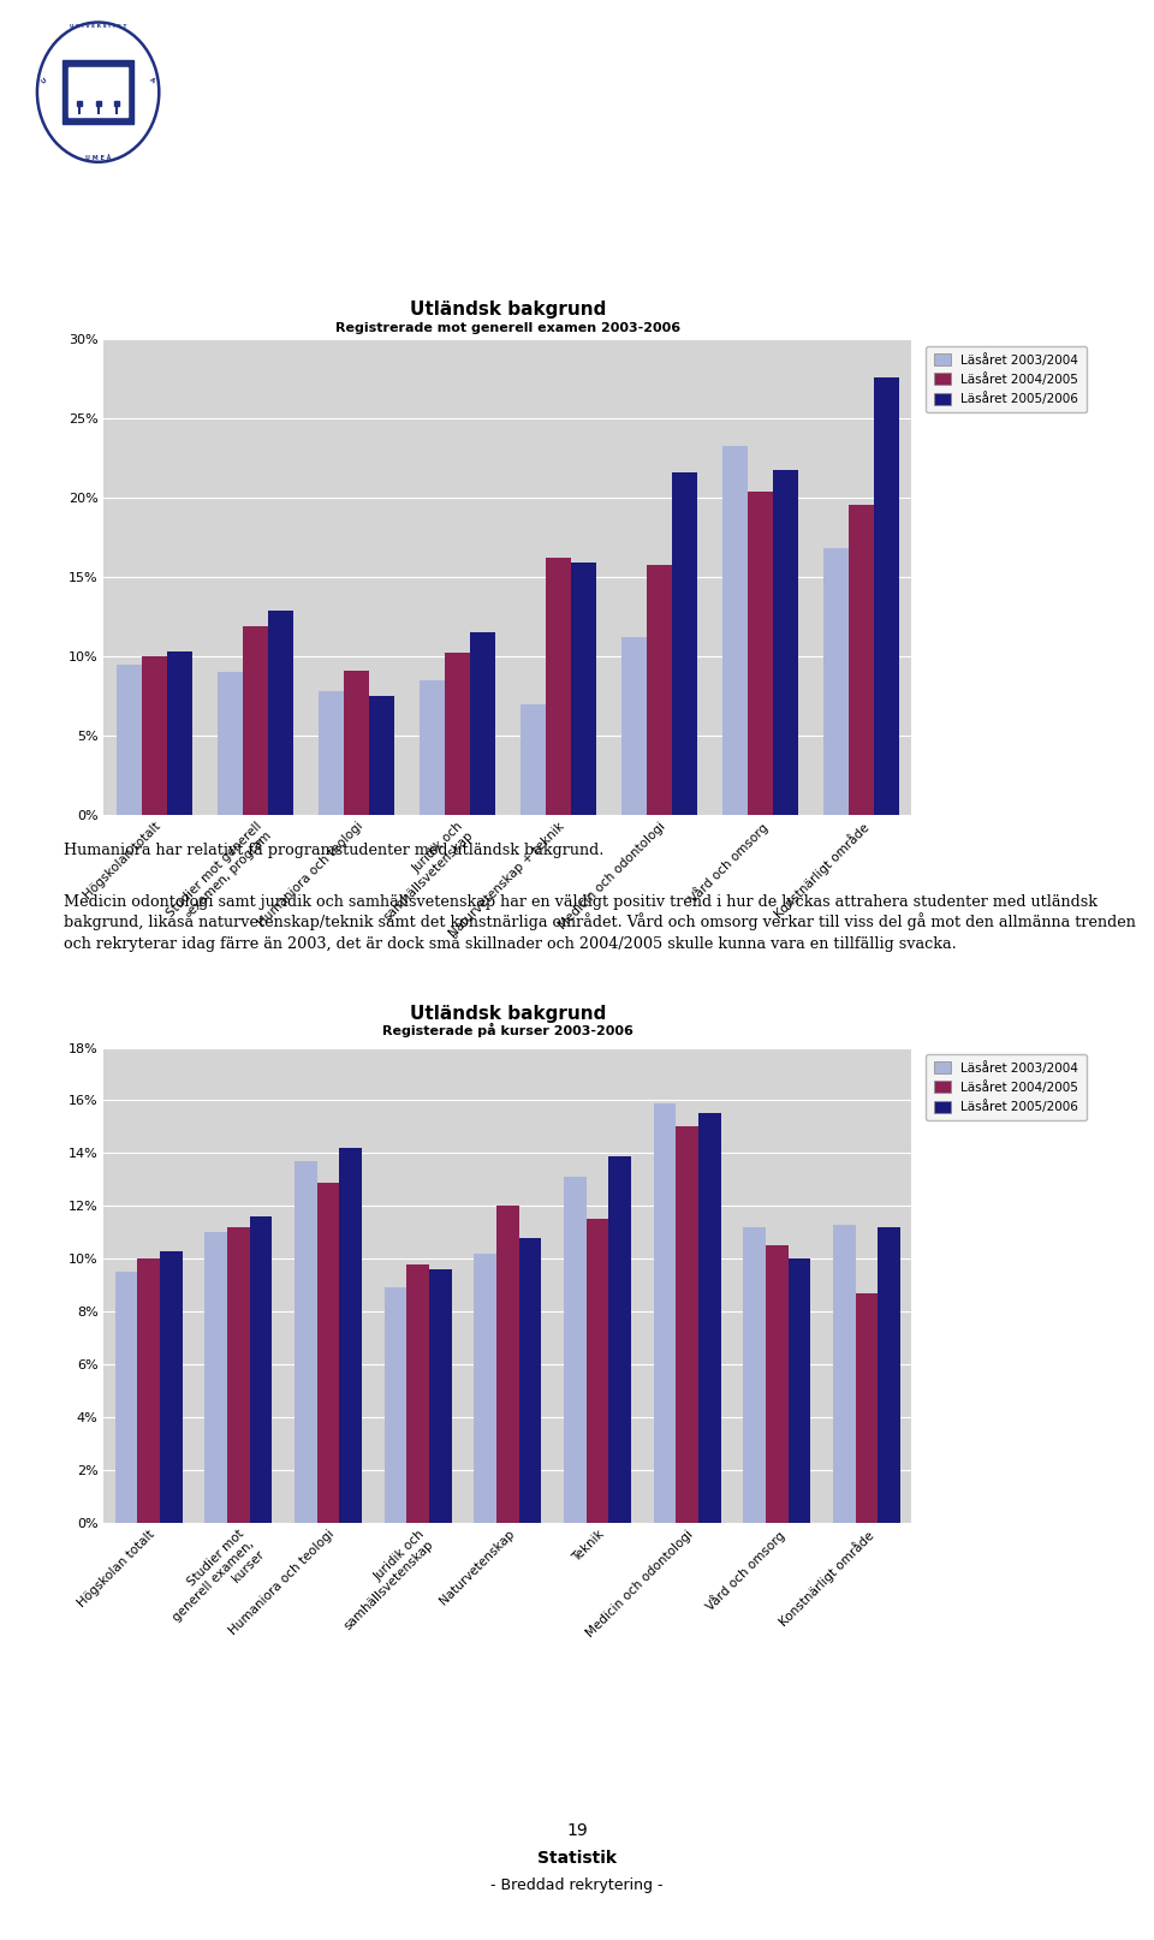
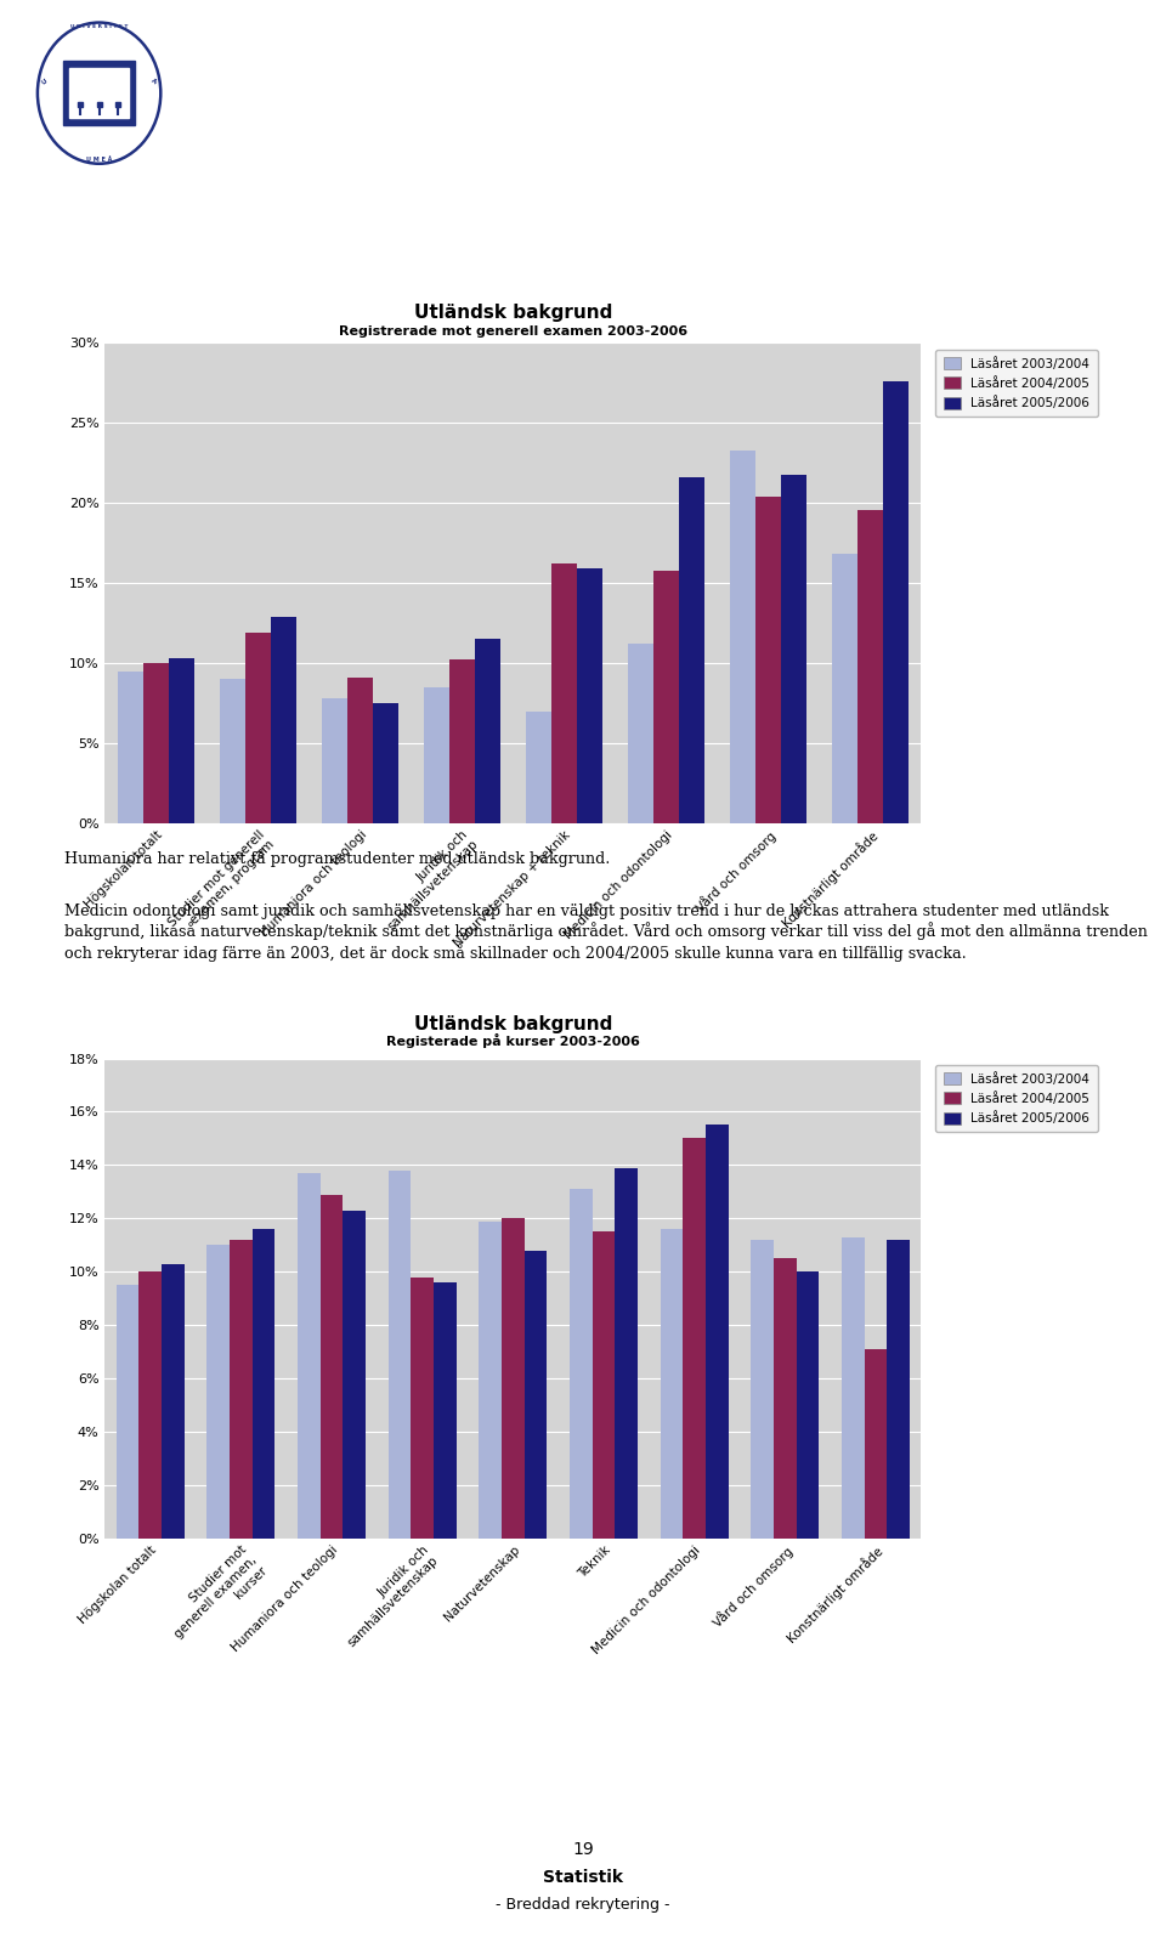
Läsåret 2005/2006/Humaniora och teologi: 14.2% -> 12.3%
Läsåret 2003/2004/Juridik och samhällsvetenskap: 8.9% -> 13.8%
Läsåret 2003/2004/Naturvetenskap: 10.2% -> 11.9%
Läsåret 2003/2004/Medicin och odontologi: 15.9% -> 11.6%
Läsåret 2004/2005/Konstnärligt område: 8.7% -> 7.1%
